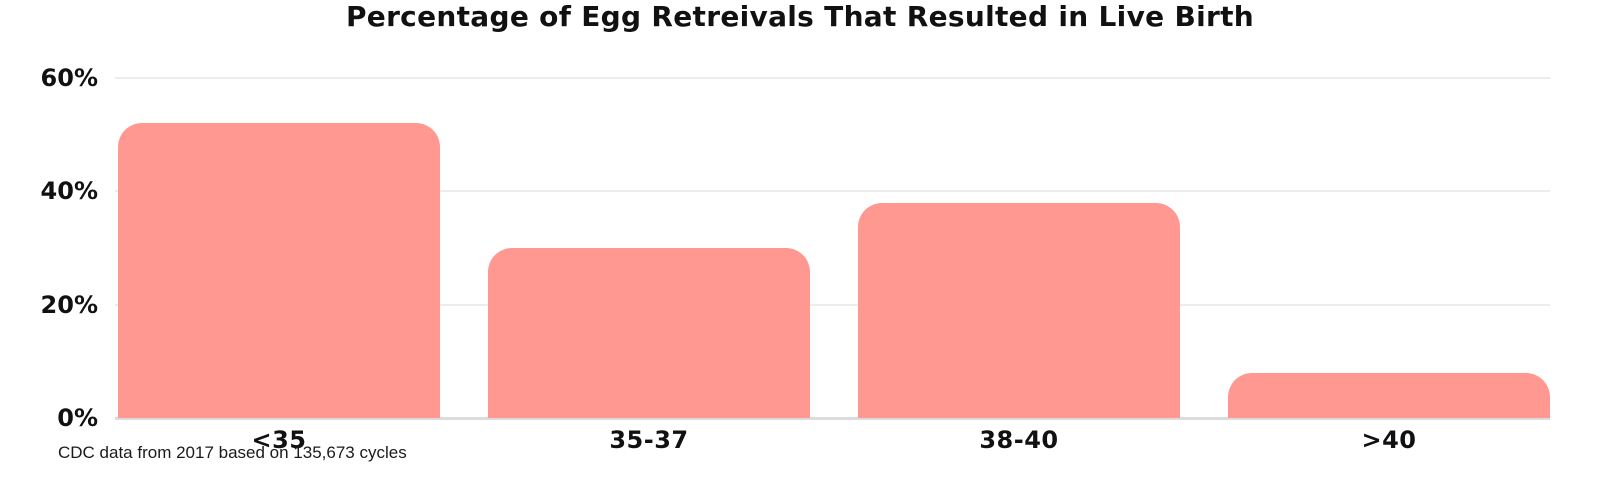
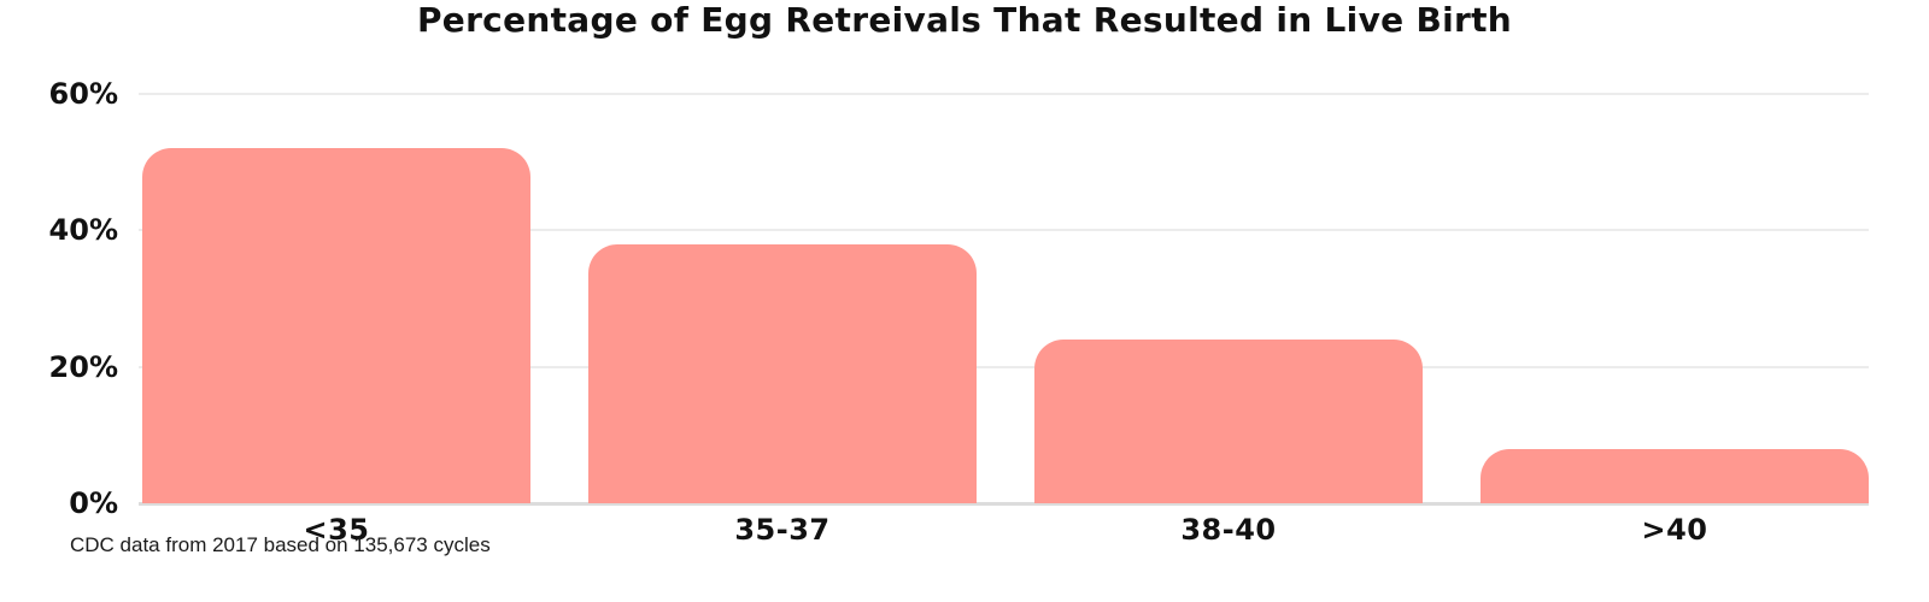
35-37: 30% -> 38%
38-40: 38% -> 24%
